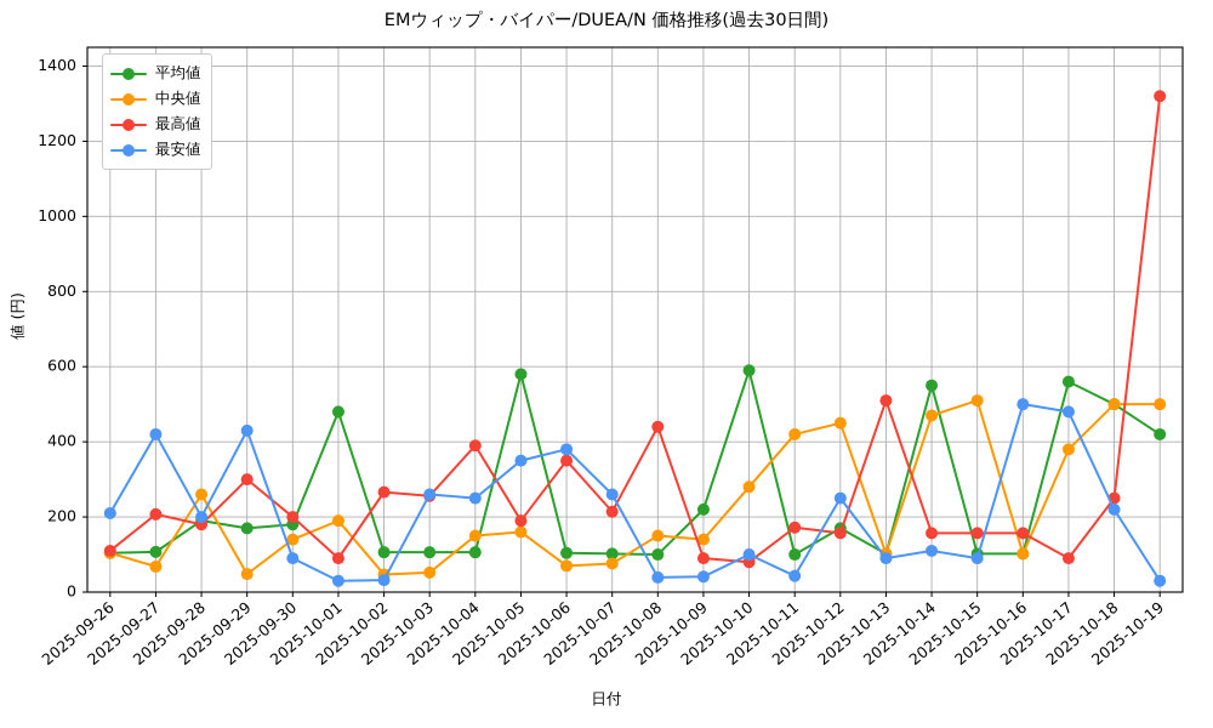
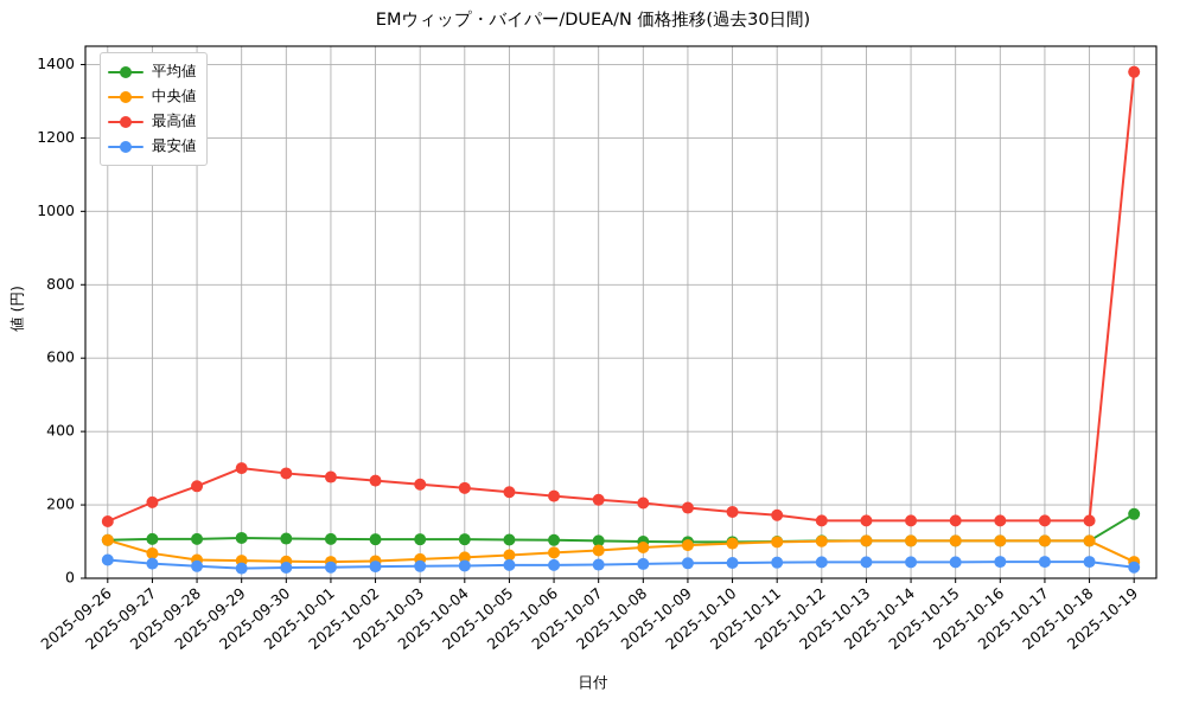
最高値/2025-09-26: 110 -> 160
最安値/2025-09-26: 210 -> 50
最安値/2025-09-27: 420 -> 40
平均値/2025-09-28: 190 -> 110
中央値/2025-09-28: 260 -> 50
最高値/2025-09-28: 180 -> 250
最安値/2025-09-28: 200 -> 30
平均値/2025-09-29: 170 -> 110
最安値/2025-09-29: 430 -> 30
平均値/2025-09-30: 180 -> 110
中央値/2025-09-30: 140 -> 50
最高値/2025-09-30: 200 -> 290
最安値/2025-09-30: 90 -> 30
平均値/2025-10-01: 480 -> 110
中央値/2025-10-01: 190 -> 40
最高値/2025-10-01: 90 -> 280
最安値/2025-10-03: 260 -> 30
中央値/2025-10-04: 150 -> 60
最高値/2025-10-04: 390 -> 250
最安値/2025-10-04: 250 -> 30
平均値/2025-10-05: 580 -> 100
中央値/2025-10-05: 160 -> 60
最高値/2025-10-05: 190 -> 240
最安値/2025-10-05: 350 -> 40
最高値/2025-10-06: 350 -> 220
最安値/2025-10-06: 380 -> 40
最安値/2025-10-07: 260 -> 40
中央値/2025-10-08: 150 -> 80
最高値/2025-10-08: 440 -> 200
平均値/2025-10-09: 220 -> 100
中央値/2025-10-09: 140 -> 90
最高値/2025-10-09: 90 -> 190
平均値/2025-10-10: 590 -> 100
中央値/2025-10-10: 280 -> 100
最高値/2025-10-10: 80 -> 180
最安値/2025-10-10: 100 -> 40
中央値/2025-10-11: 420 -> 100
平均値/2025-10-12: 170 -> 100
中央値/2025-10-12: 450 -> 100
最安値/2025-10-12: 250 -> 40
最高値/2025-10-13: 510 -> 160
最安値/2025-10-13: 90 -> 40
平均値/2025-10-14: 550 -> 100
中央値/2025-10-14: 470 -> 100
最安値/2025-10-14: 110 -> 40
中央値/2025-10-15: 510 -> 100
最安値/2025-10-15: 90 -> 40
最安値/2025-10-16: 500 -> 40
平均値/2025-10-17: 560 -> 100
中央値/2025-10-17: 380 -> 100
最高値/2025-10-17: 90 -> 160
最安値/2025-10-17: 480 -> 40
平均値/2025-10-18: 500 -> 100
中央値/2025-10-18: 500 -> 100
最高値/2025-10-18: 250 -> 160
最安値/2025-10-18: 220 -> 40
平均値/2025-10-19: 420 -> 180
中央値/2025-10-19: 500 -> 40
最高値/2025-10-19: 1320 -> 1380
